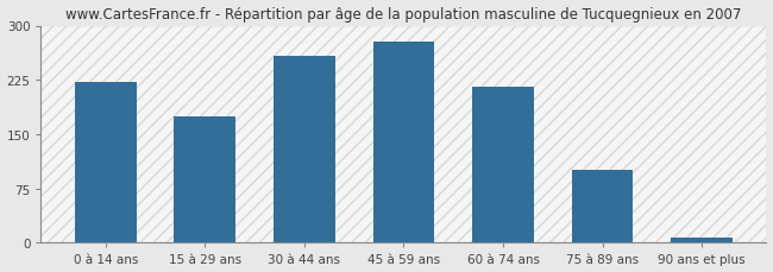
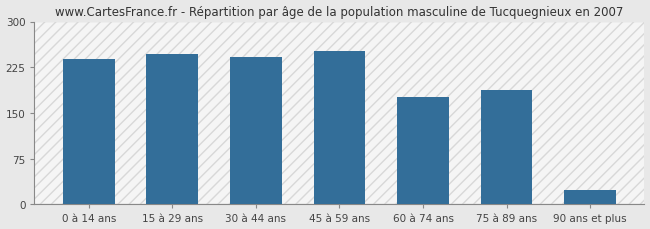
0 à 14 ans: 222 -> 238
15 à 29 ans: 175 -> 246
30 à 44 ans: 258 -> 242
45 à 59 ans: 278 -> 252
60 à 74 ans: 215 -> 176
75 à 89 ans: 100 -> 188
90 ans et plus: 8 -> 24
